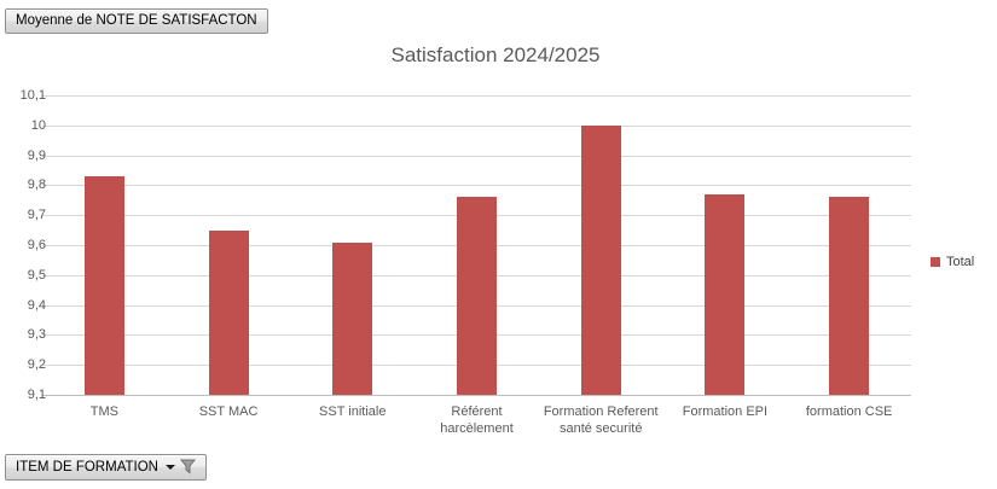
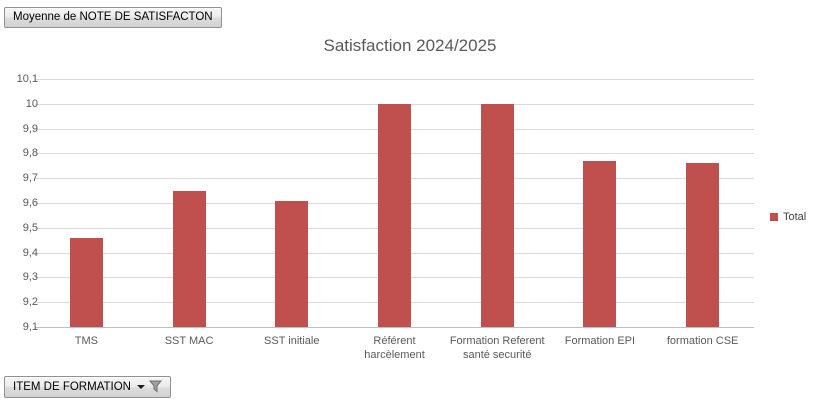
TMS: 9,83 -> 9,46
Référent harcèlement: 9,76 -> 10,00
